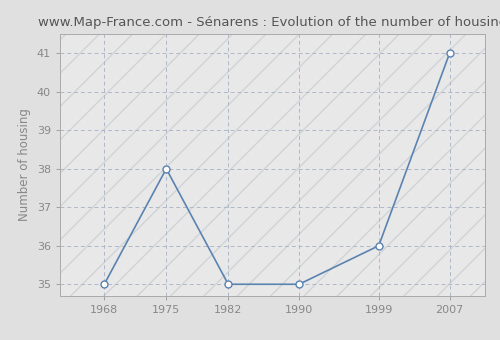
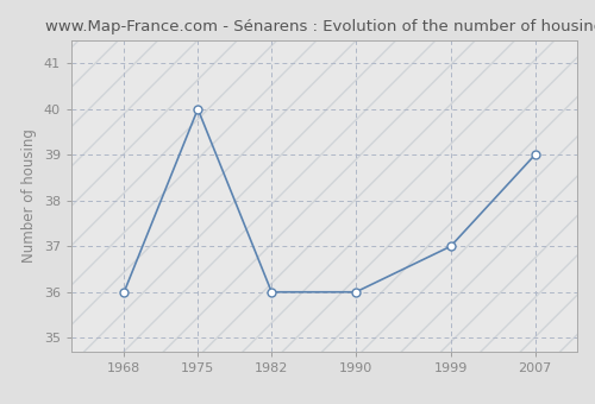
1968: 35 -> 36
1975: 38 -> 40
1982: 35 -> 36
1990: 35 -> 36
1999: 36 -> 37
2007: 41 -> 39
